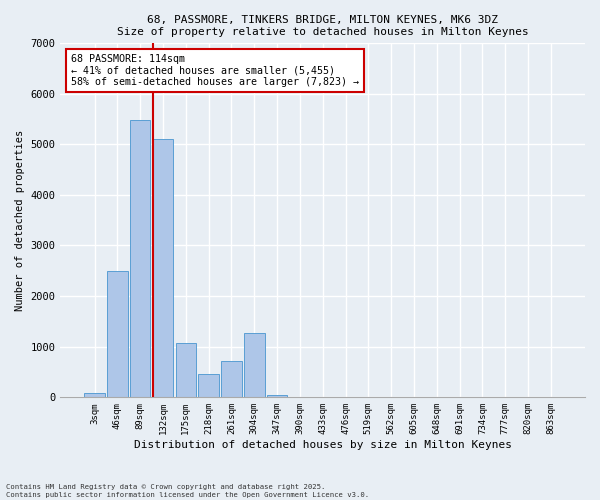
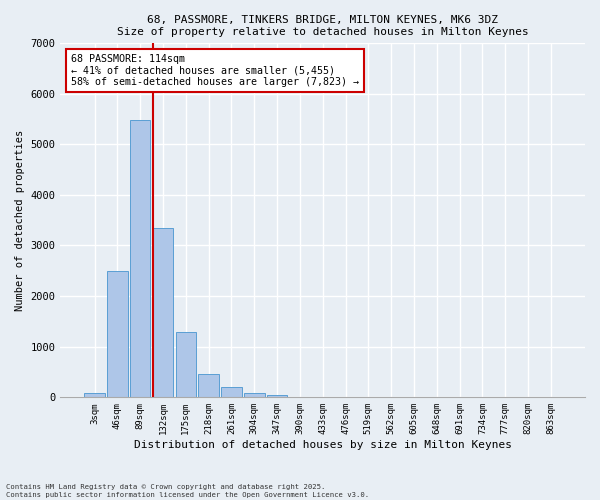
132sqm: 5100 -> 3340
175sqm: 1080 -> 1300
261sqm: 720 -> 210
304sqm: 1280 -> 90
